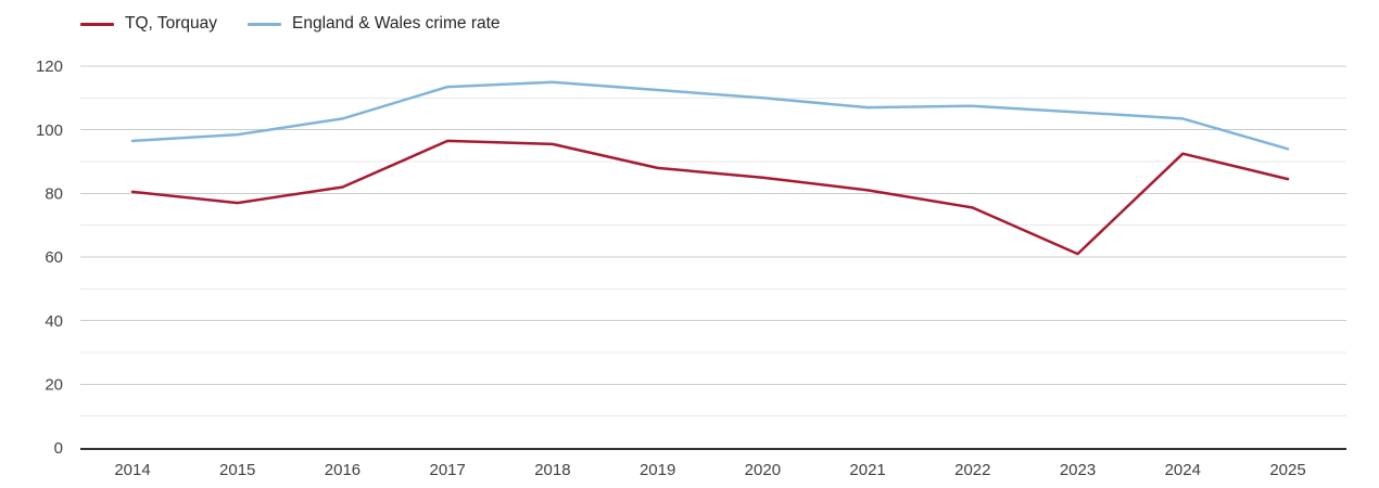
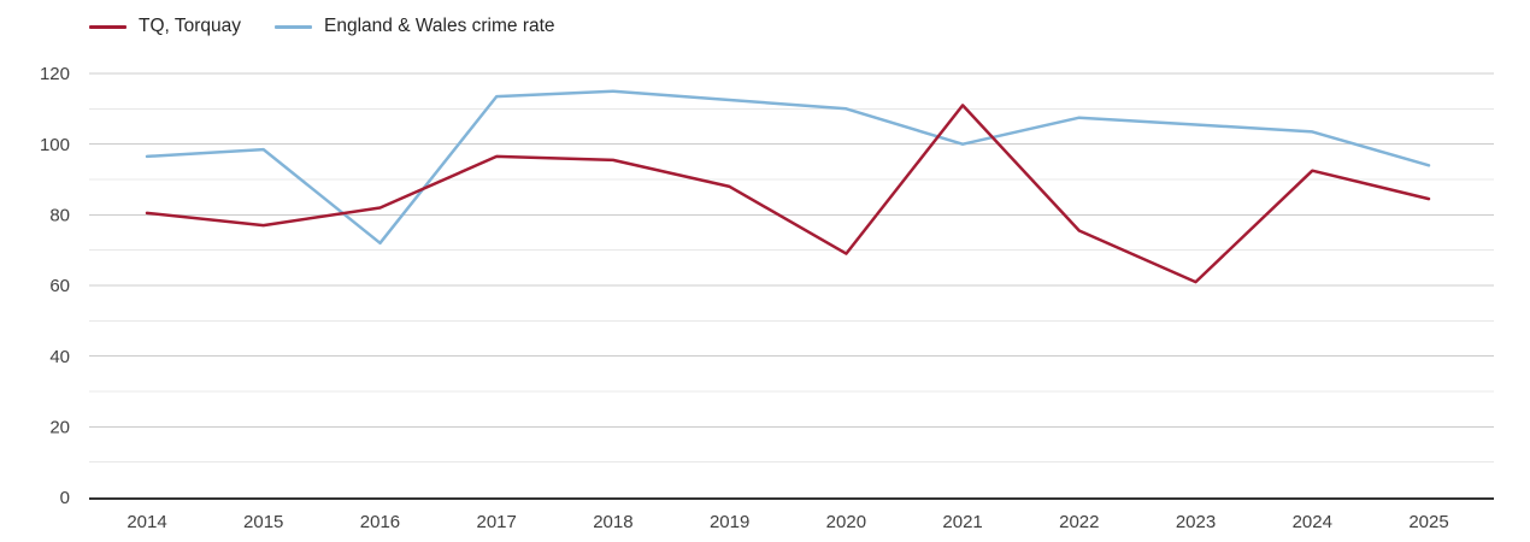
England & Wales crime rate/2016: 104 -> 72
TQ, Torquay/2020: 85 -> 69
TQ, Torquay/2021: 81 -> 111
England & Wales crime rate/2021: 107 -> 100
